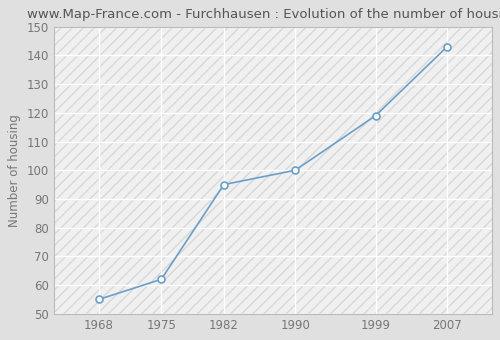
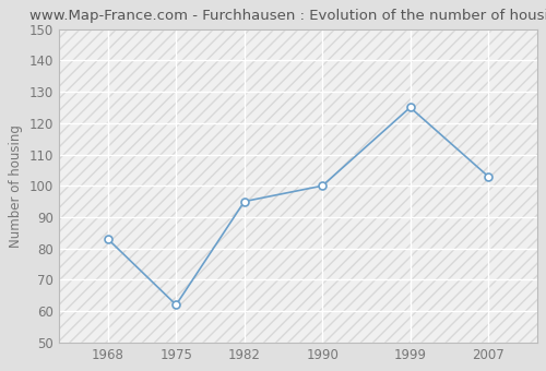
1968: 55 -> 83
1999: 119 -> 125
2007: 143 -> 103
